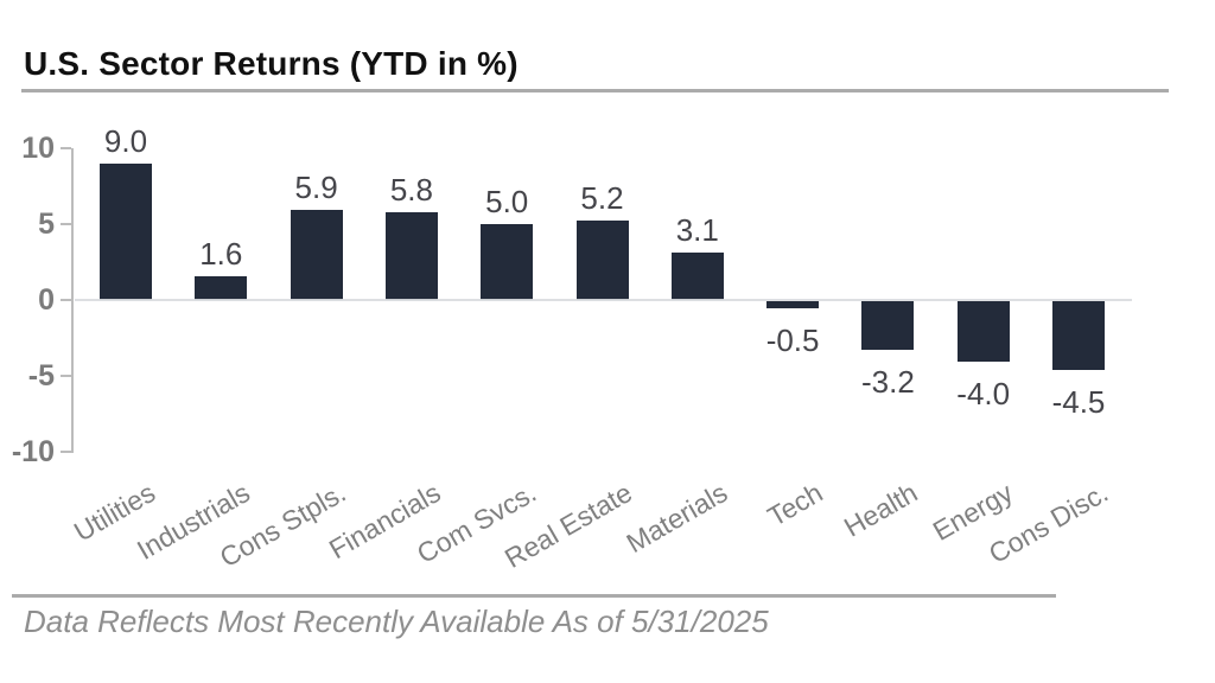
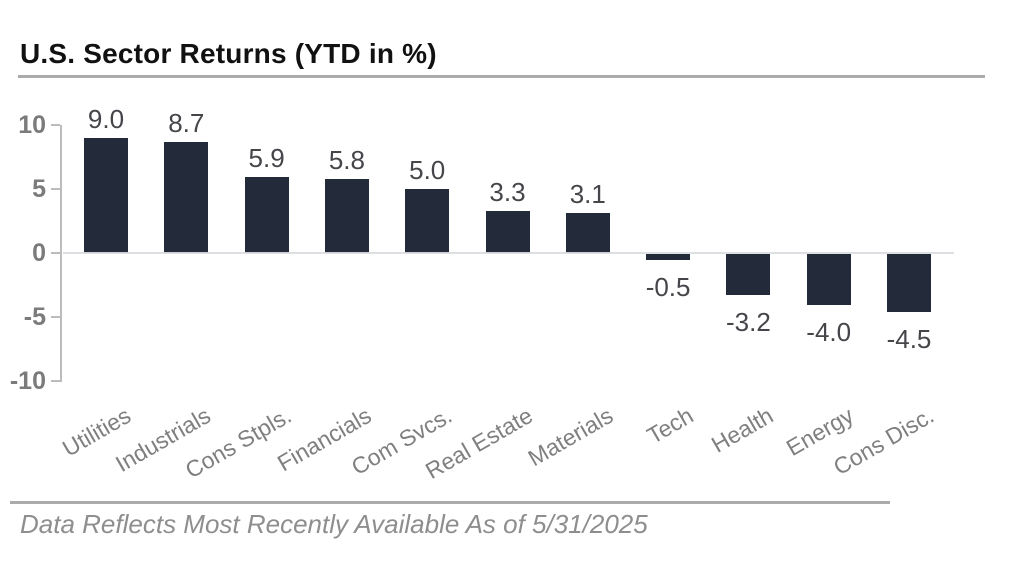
Industrials: 1.6 -> 8.7
Real Estate: 5.2 -> 3.3
